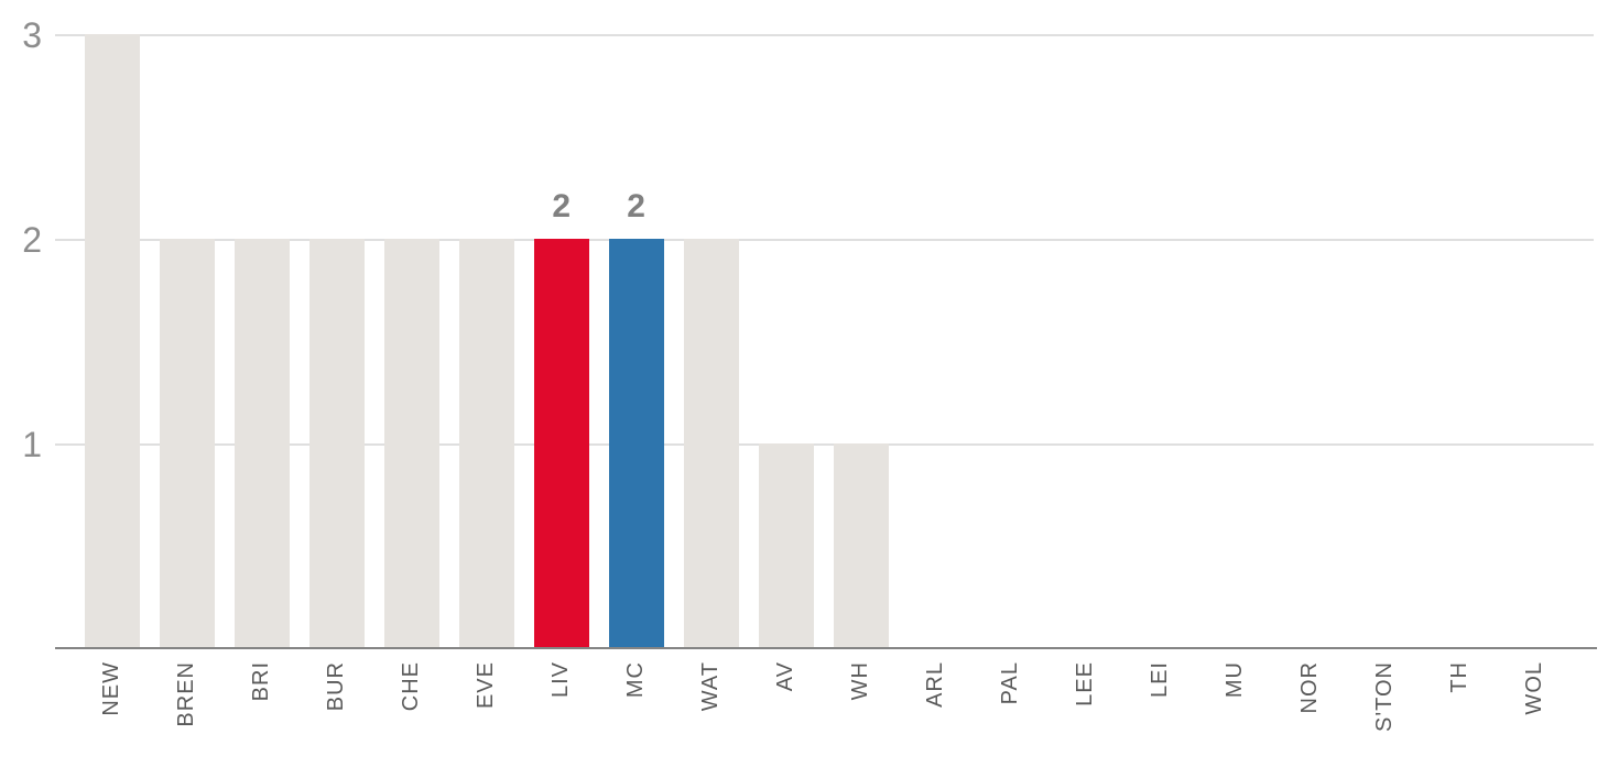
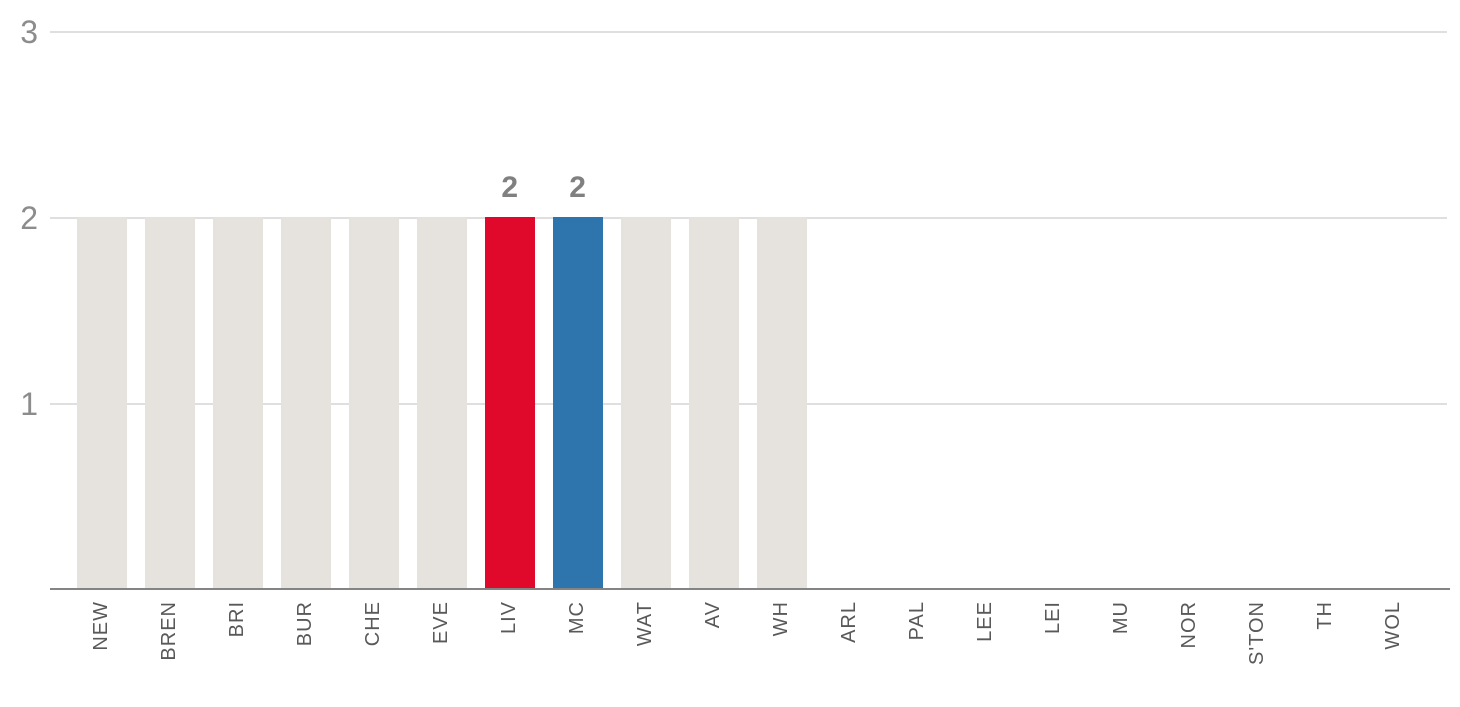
NEW: 3 -> 2
AV: 1 -> 2
WH: 1 -> 2
